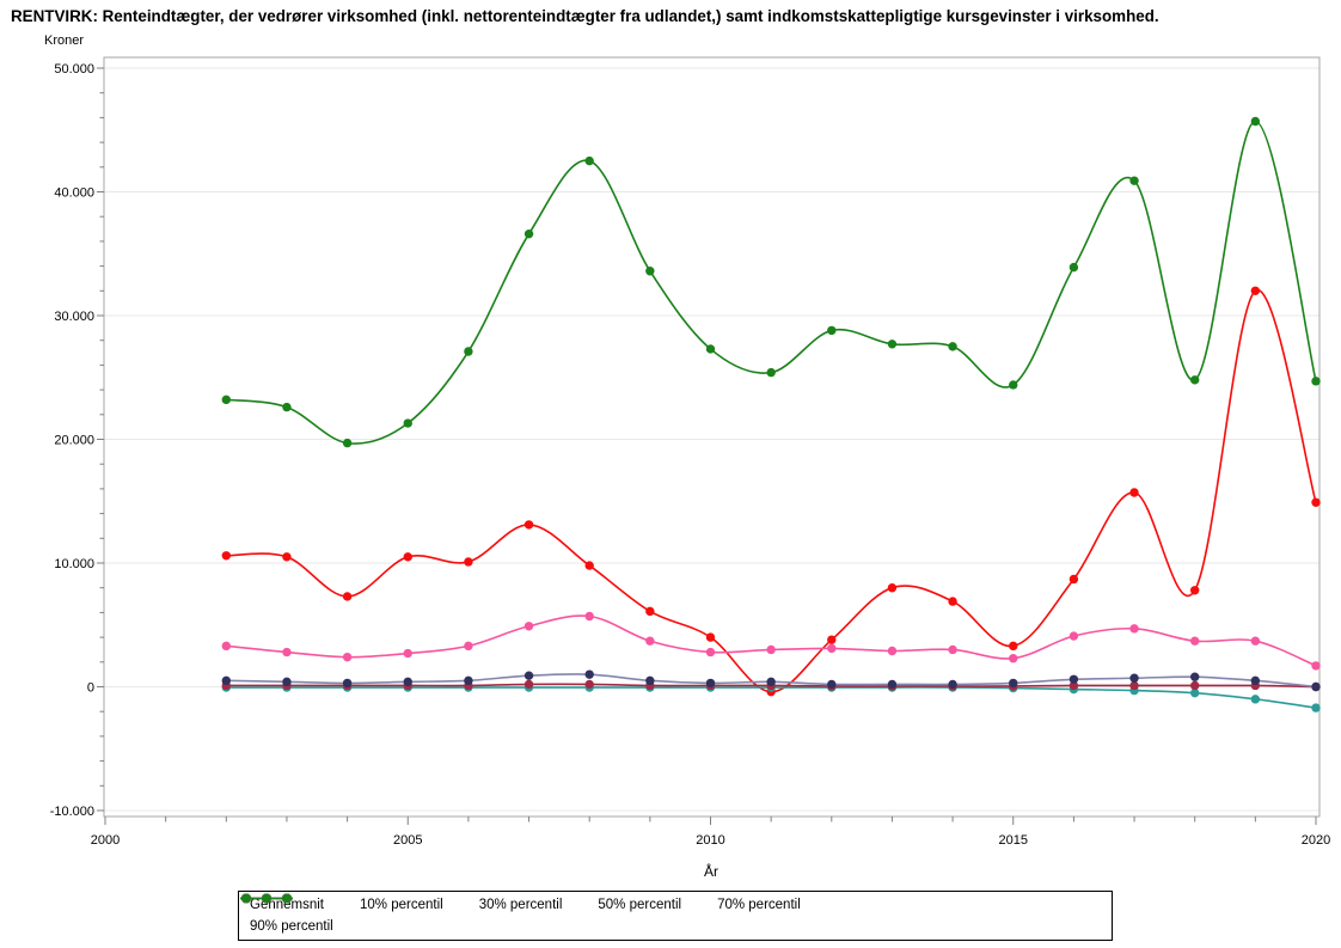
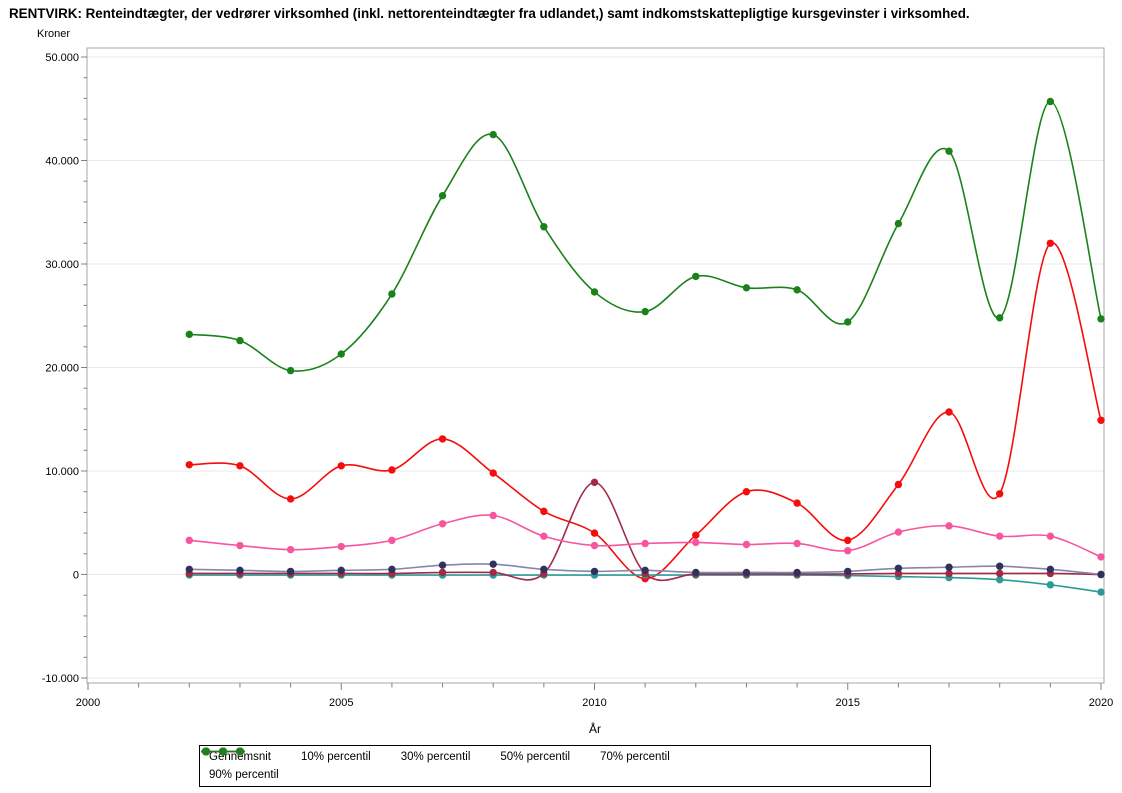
30% percentil/2010: 100 -> 8900
